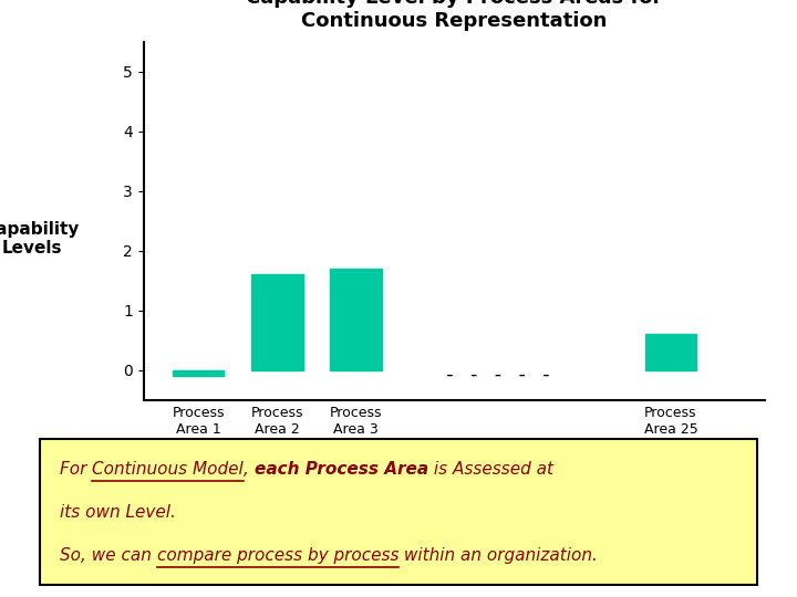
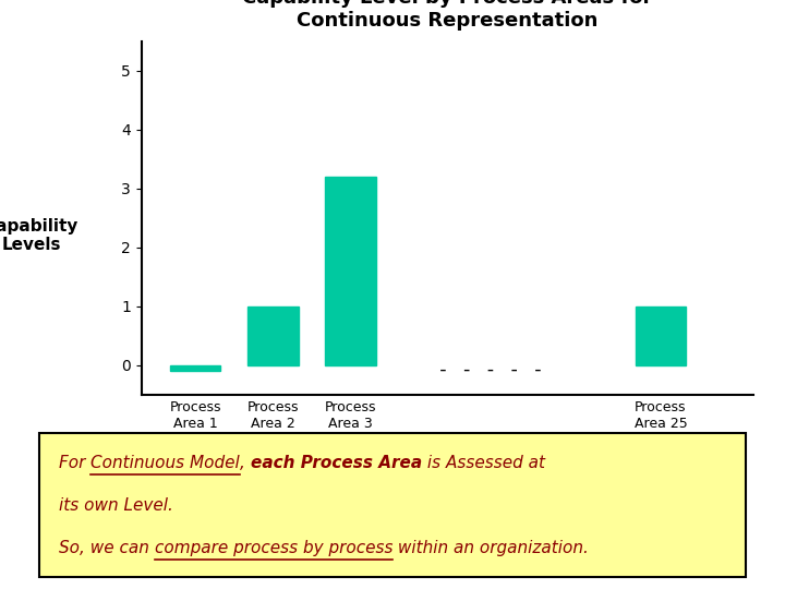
Process Area 2: 1.6 -> 1.0
Process Area 3: 1.7 -> 3.2
Process Area 25: 0.6 -> 1.0
